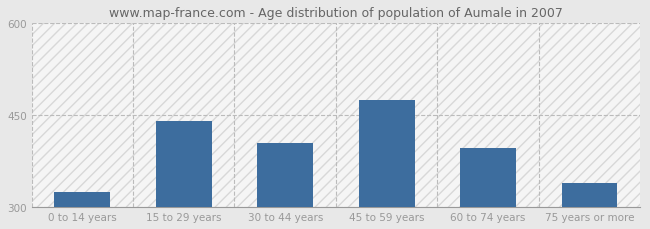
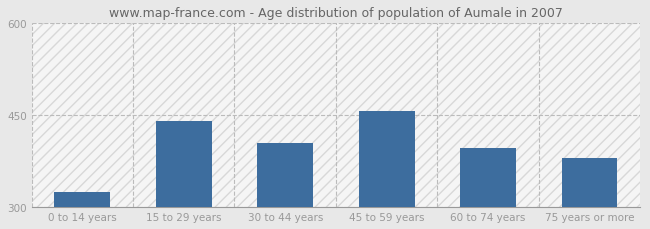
45 to 59 years: 475 -> 456
75 years or more: 340 -> 380
